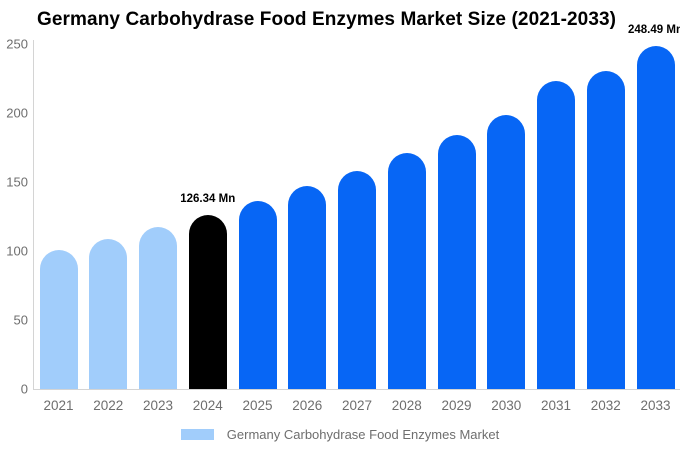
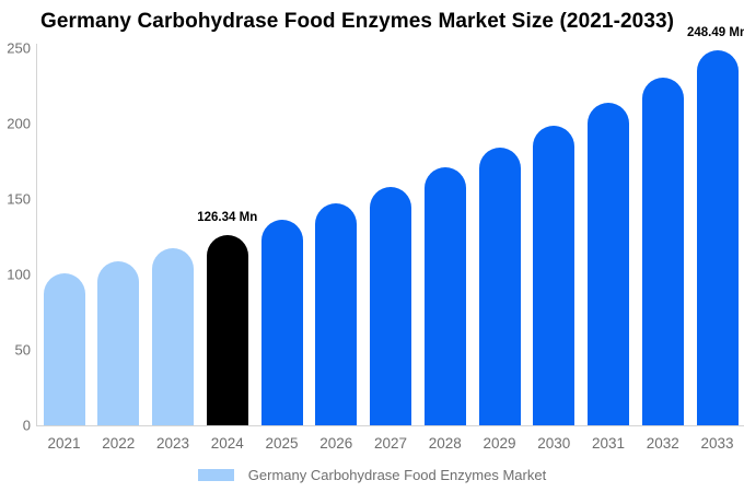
2031: 223 -> 214
